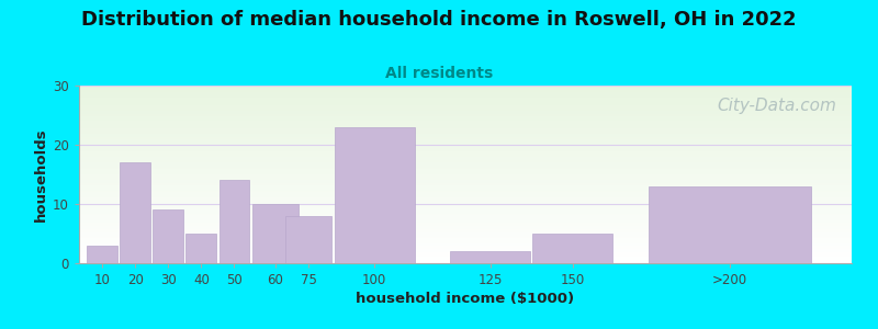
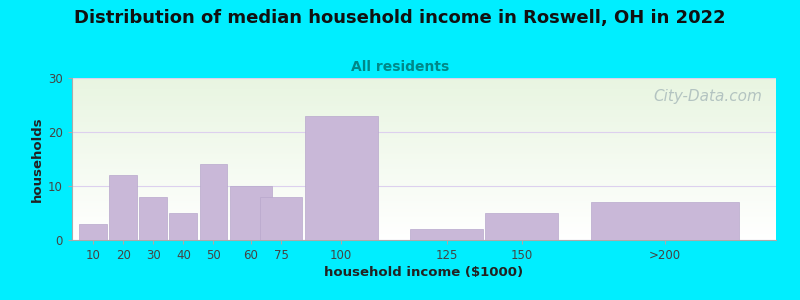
20: 17 -> 12
30: 9 -> 8
>200: 13 -> 7
